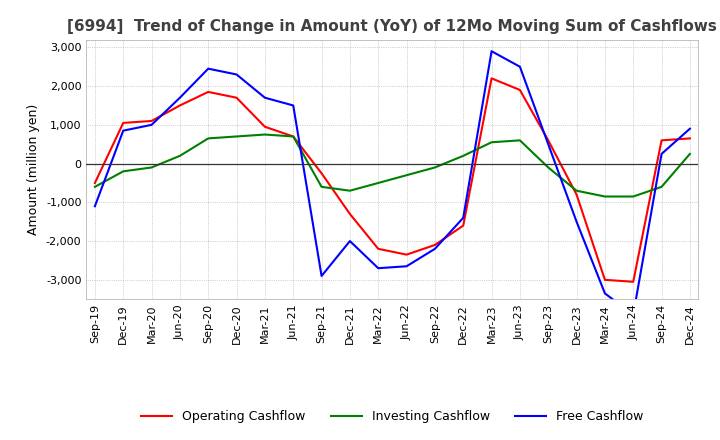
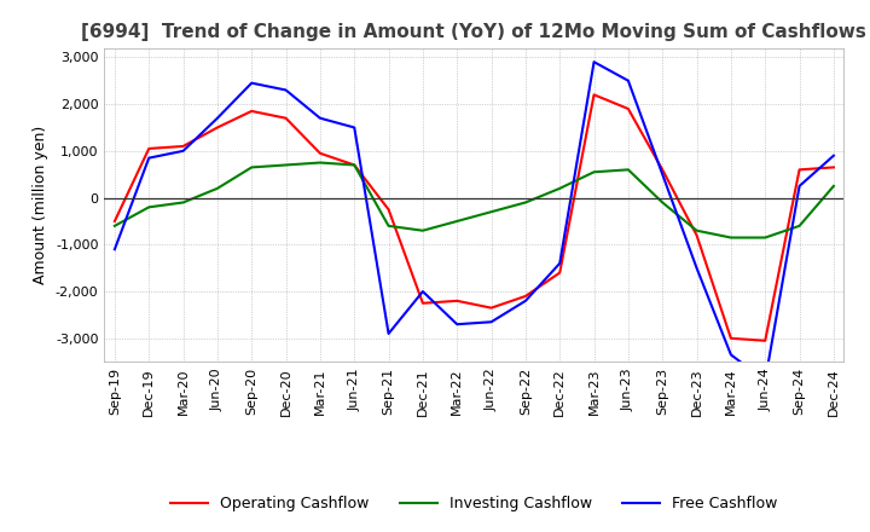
Operating Cashflow/Dec-21: -1,300 -> -2,250
